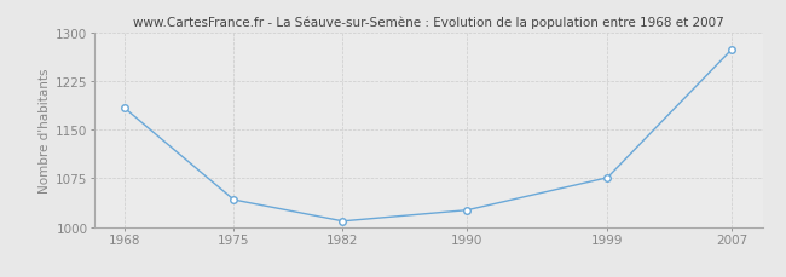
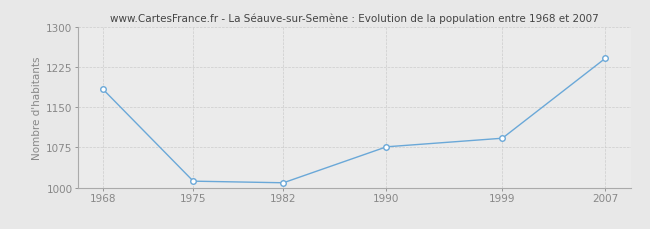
1975: 1042 -> 1012
1990: 1026 -> 1076
1999: 1076 -> 1092
2007: 1274 -> 1241
